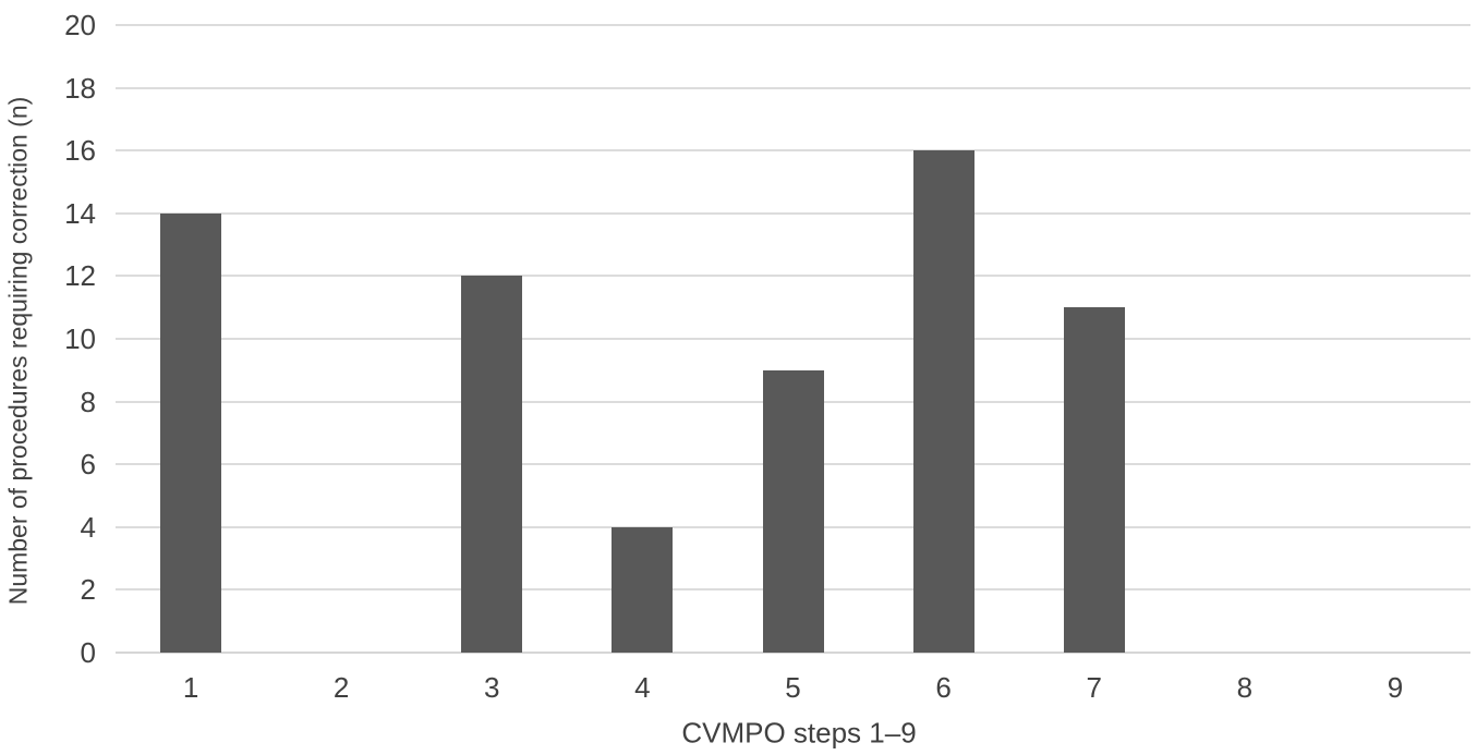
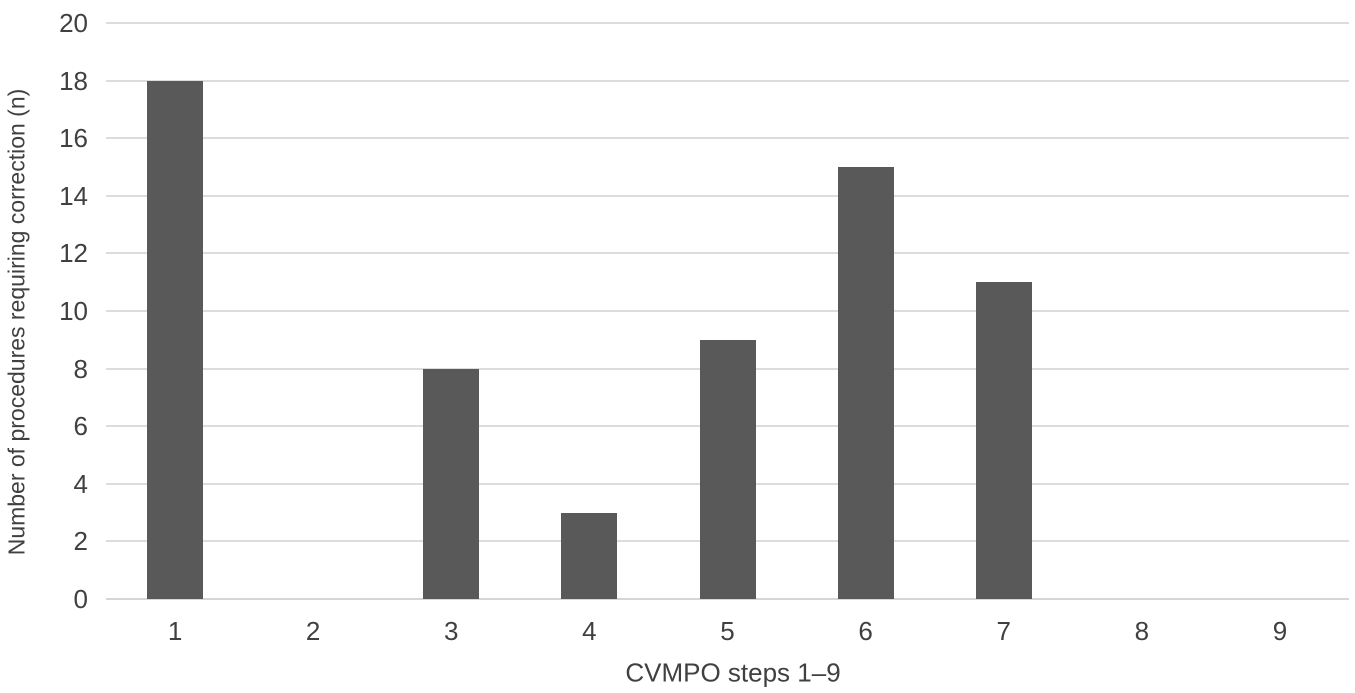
1: 14 -> 18
3: 12 -> 8
4: 4 -> 3
6: 16 -> 15
